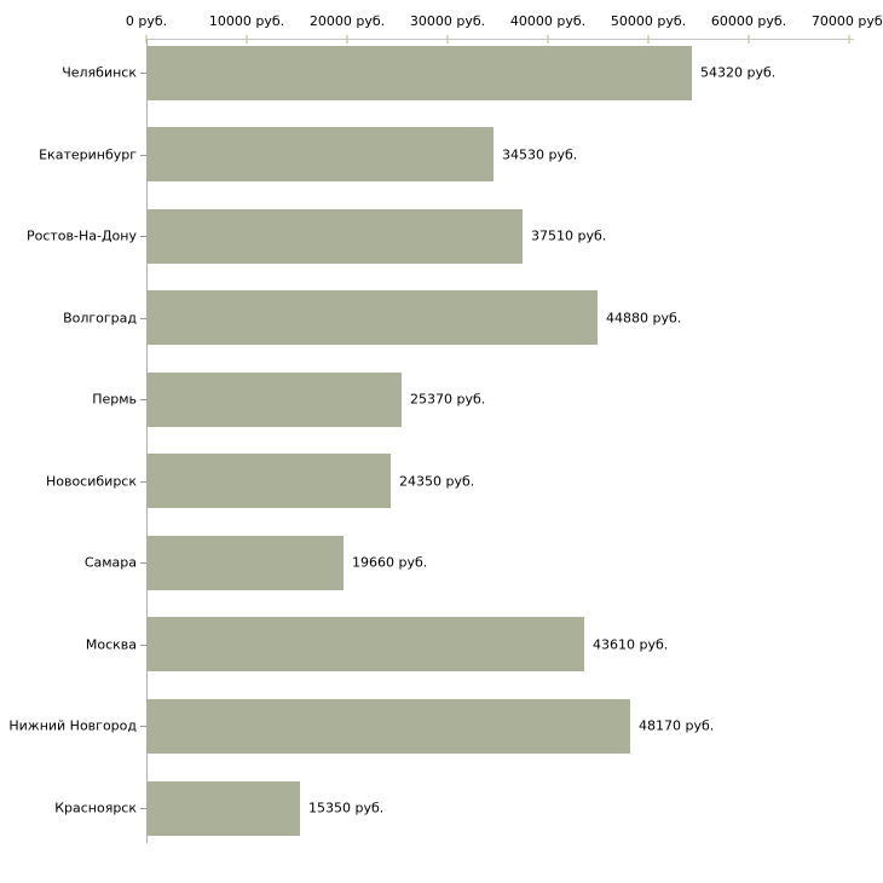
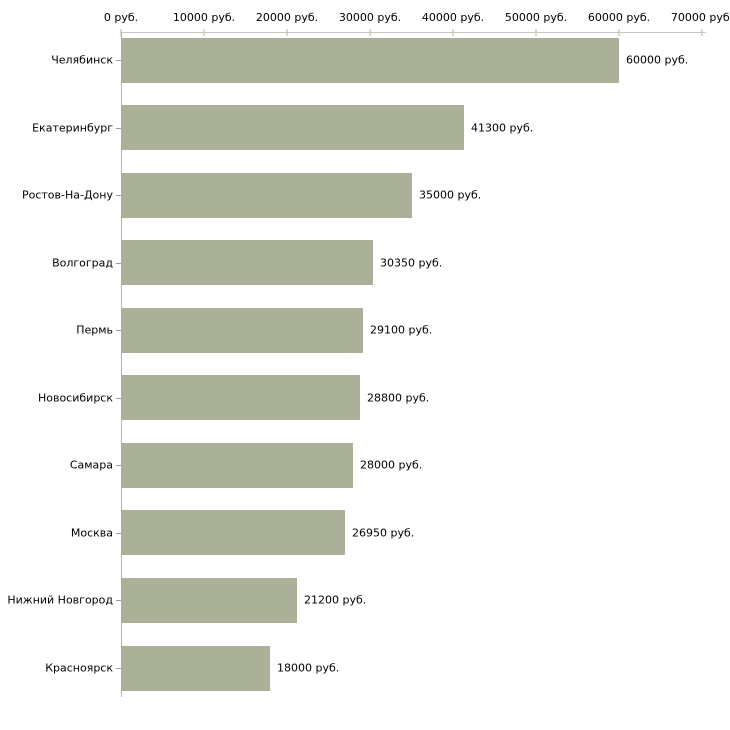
Челябинск: 54320 -> 60000
Екатеринбург: 34530 -> 41300
Ростов-На-Дону: 37510 -> 35000
Волгоград: 44880 -> 30350
Пермь: 25370 -> 29100
Новосибирск: 24350 -> 28800
Самара: 19660 -> 28000
Москва: 43610 -> 26950
Нижний Новгород: 48170 -> 21200
Красноярск: 15350 -> 18000
